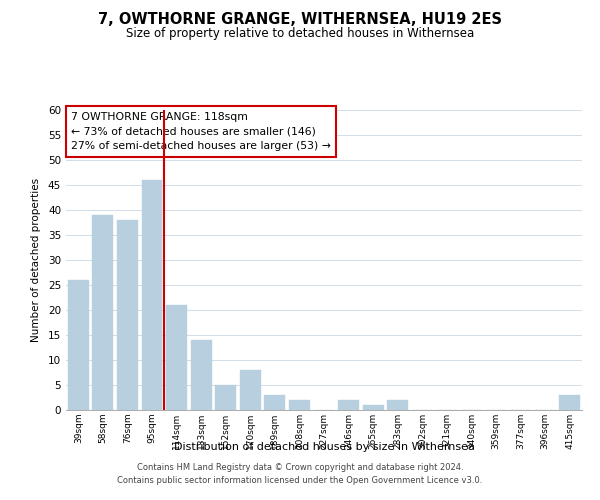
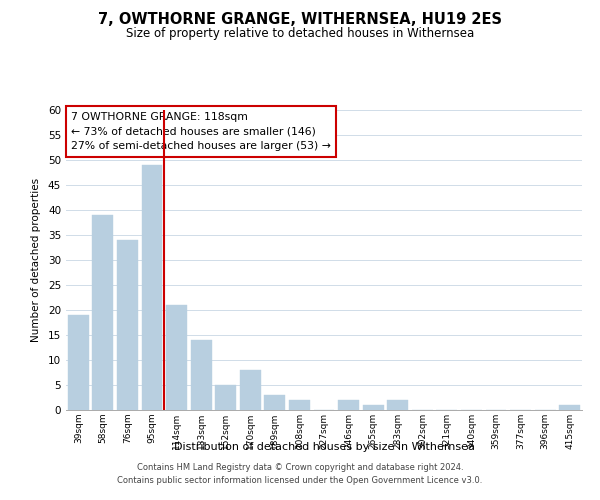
39sqm: 26 -> 19
76sqm: 38 -> 34
95sqm: 46 -> 49
415sqm: 3 -> 1
